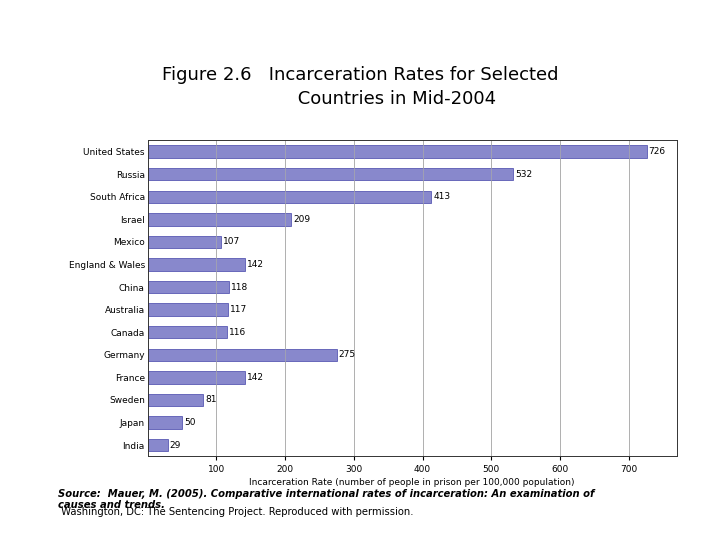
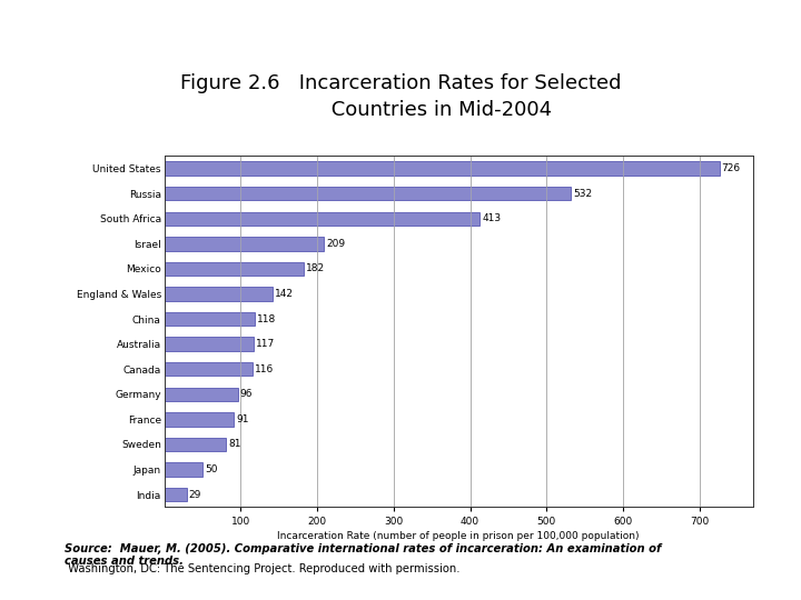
Mexico: 107 -> 182
Germany: 275 -> 96
France: 142 -> 91
